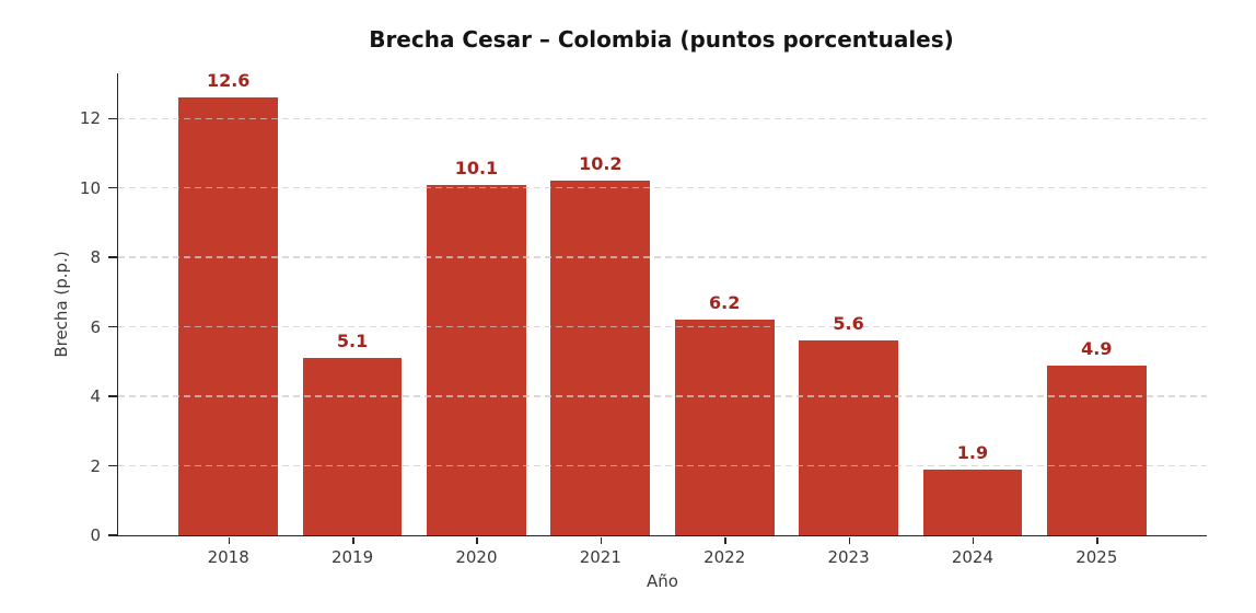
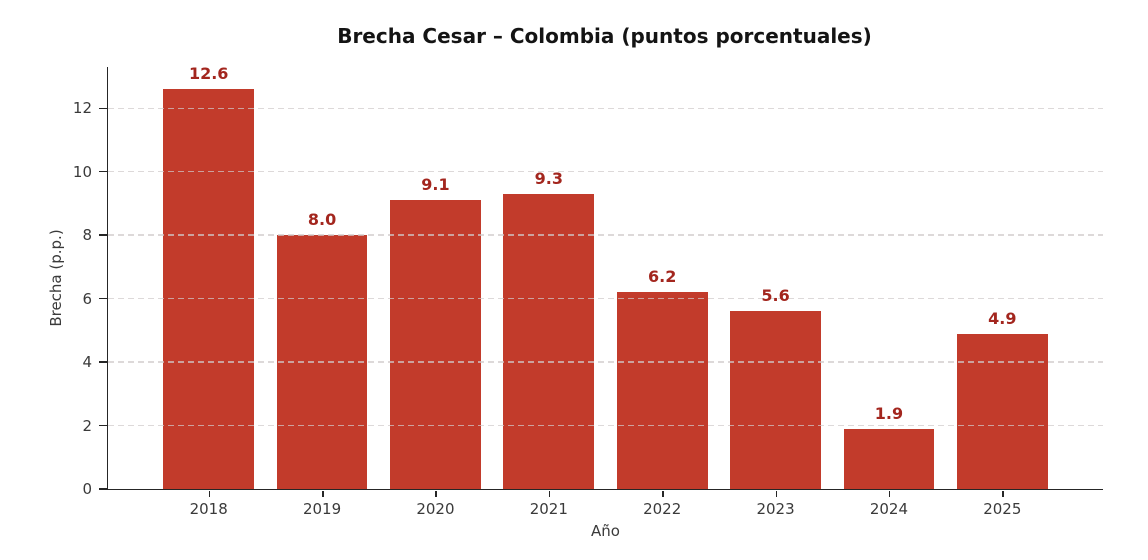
2019: 5.1 -> 8.0
2020: 10.1 -> 9.1
2021: 10.2 -> 9.3
